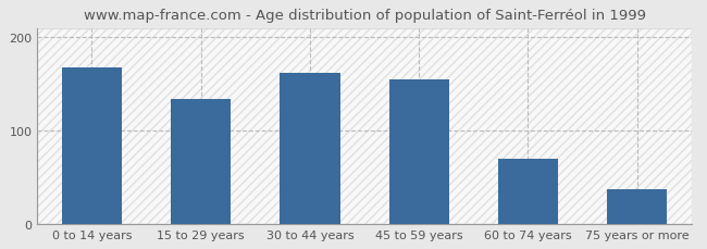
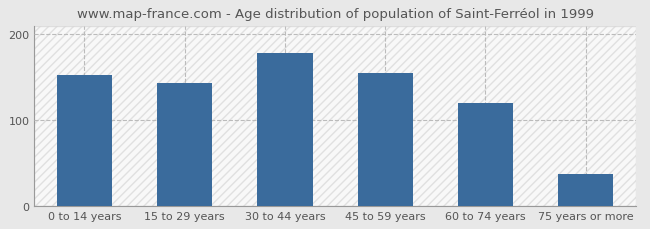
0 to 14 years: 168 -> 152
15 to 29 years: 134 -> 143
30 to 44 years: 162 -> 178
60 to 74 years: 70 -> 120
